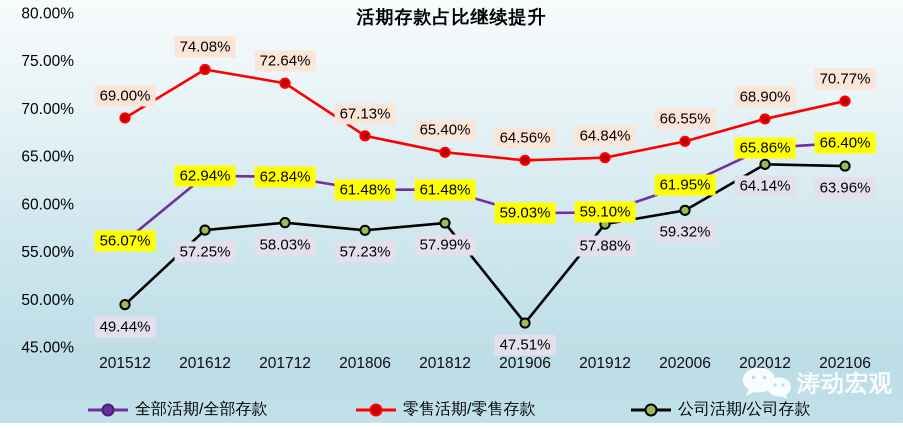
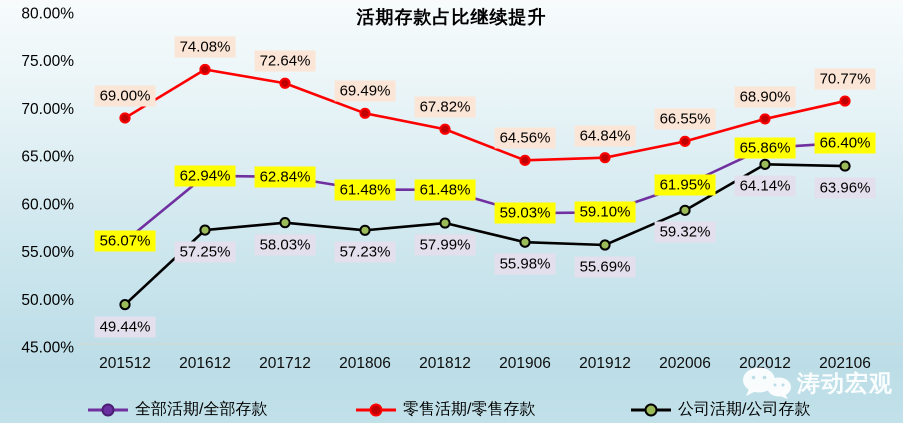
零售活期/零售存款/201806: 67.13% -> 69.49%
零售活期/零售存款/201812: 65.40% -> 67.82%
公司活期/公司存款/201906: 47.51% -> 55.98%
公司活期/公司存款/201912: 57.88% -> 55.69%
